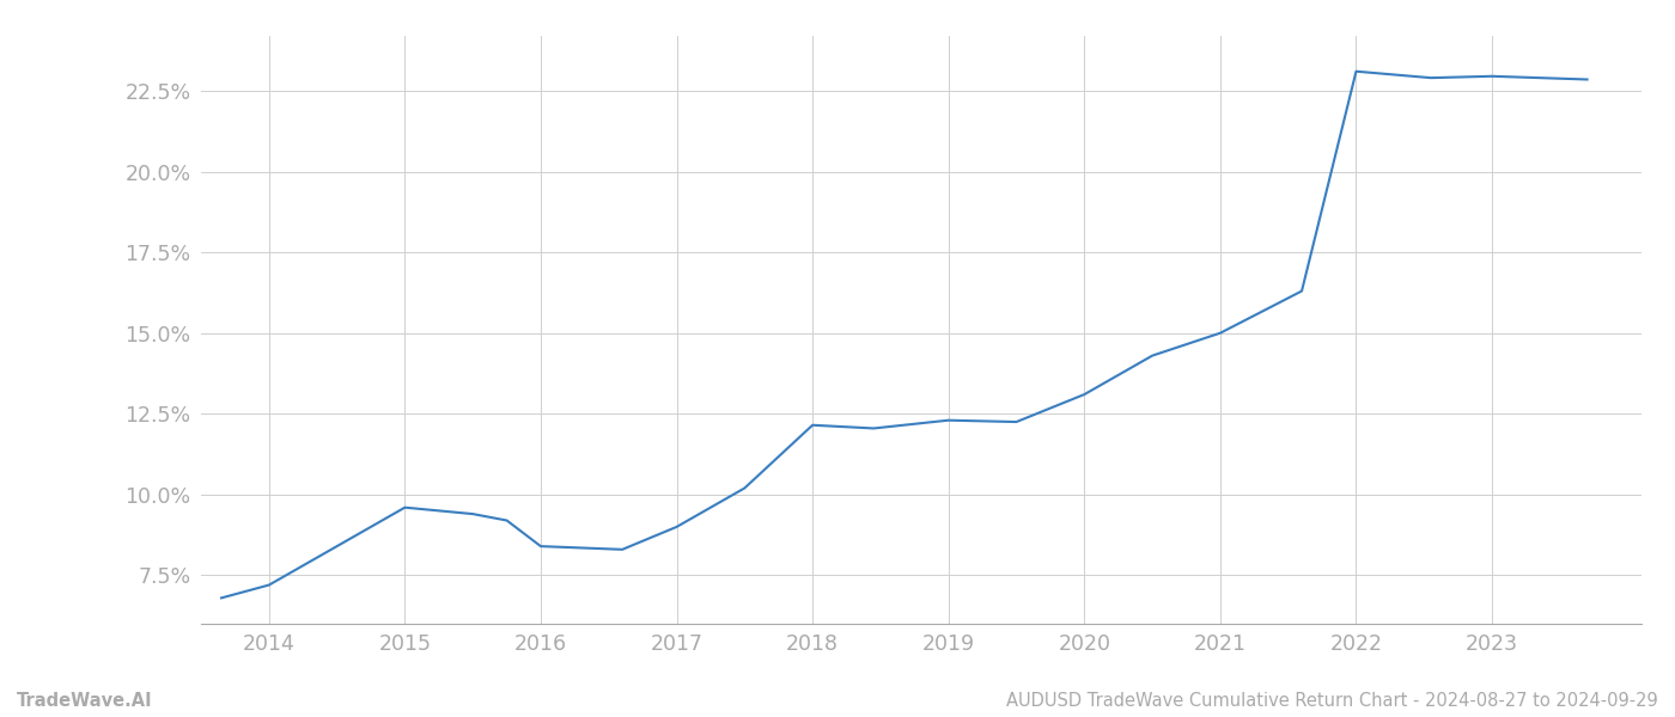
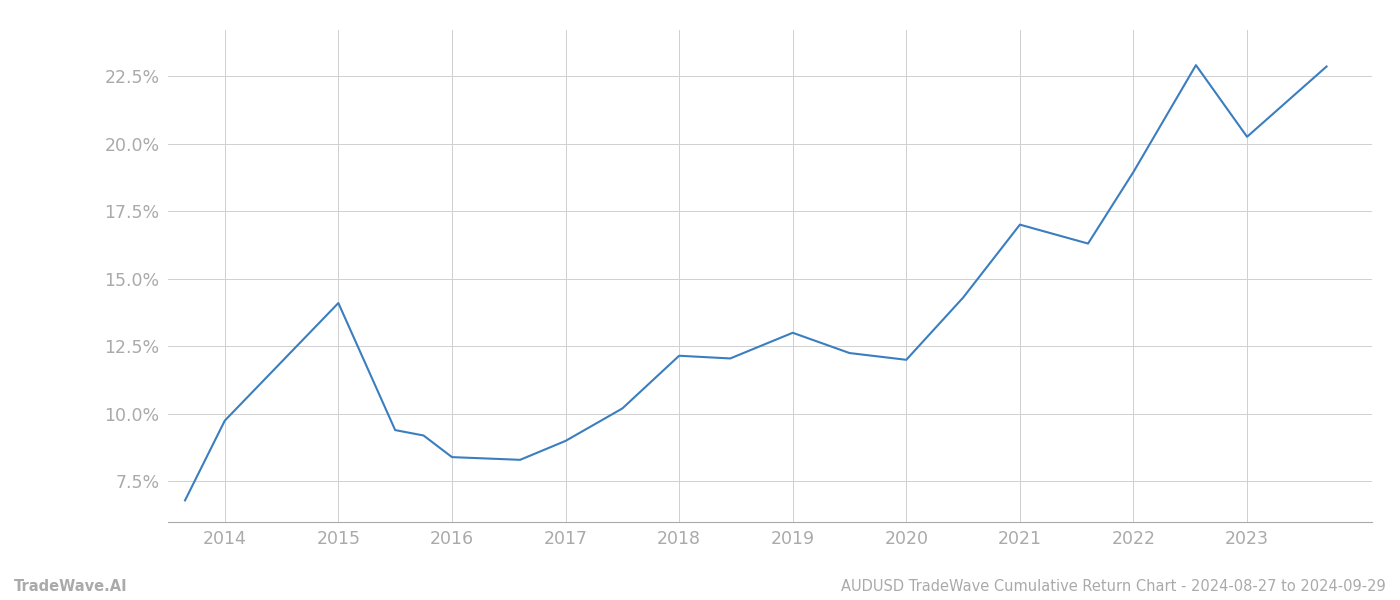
2014: 7.20% -> 9.75%
2015: 9.60% -> 14.10%
2019: 12.30% -> 13.00%
2020: 13.10% -> 12.00%
2021: 15.00% -> 17.00%
2022: 23.10% -> 18.95%
2023: 22.95% -> 20.25%
